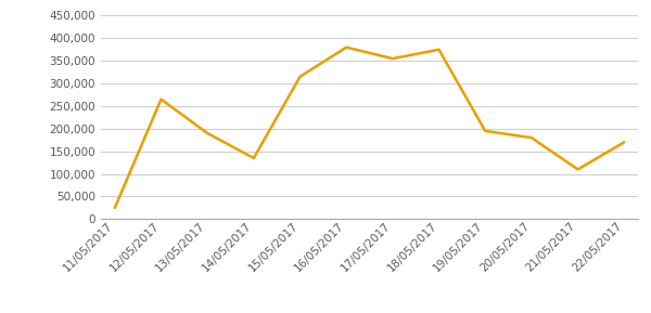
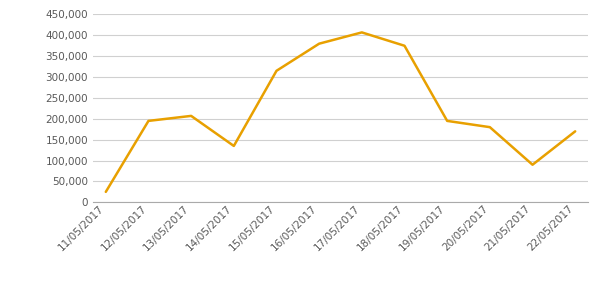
12/05/2017: 265,000 -> 195,000
13/05/2017: 190,000 -> 207,000
17/05/2017: 355,000 -> 407,000
21/05/2017: 110,000 -> 90,000
